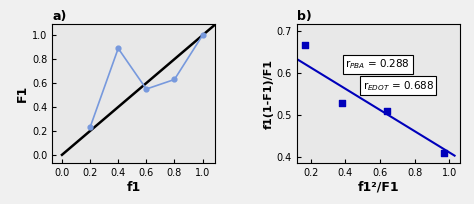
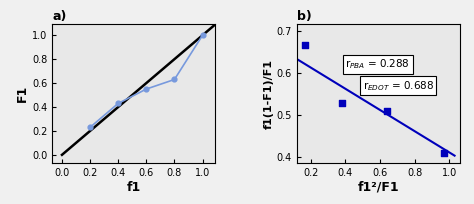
a)/0.4: 0.89 -> 0.43
